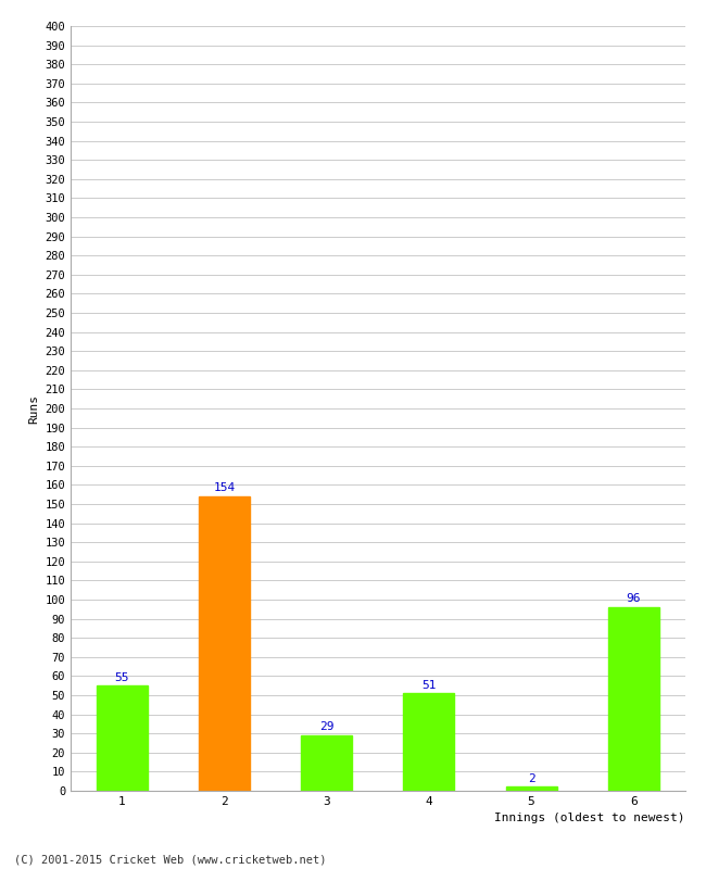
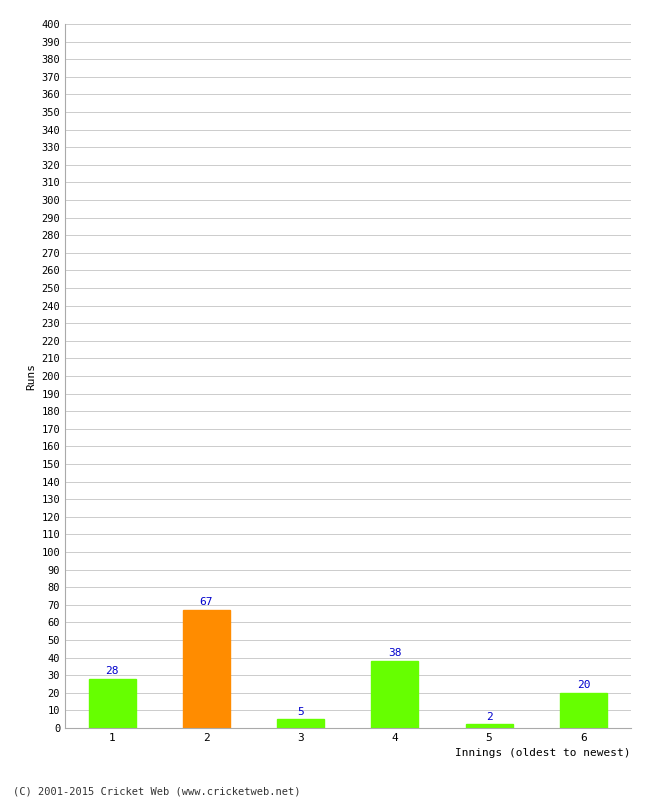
1: 55 -> 28
2: 154 -> 67
3: 29 -> 5
4: 51 -> 38
6: 96 -> 20
